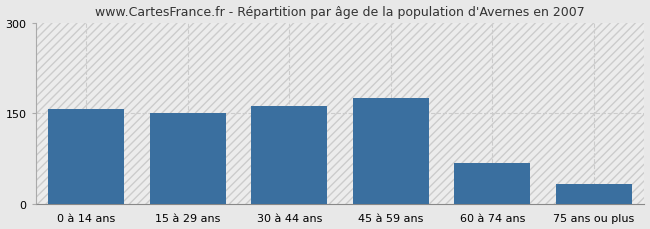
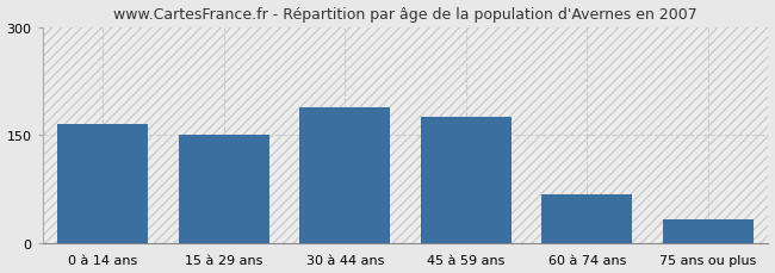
0 à 14 ans: 157 -> 166
30 à 44 ans: 162 -> 188
